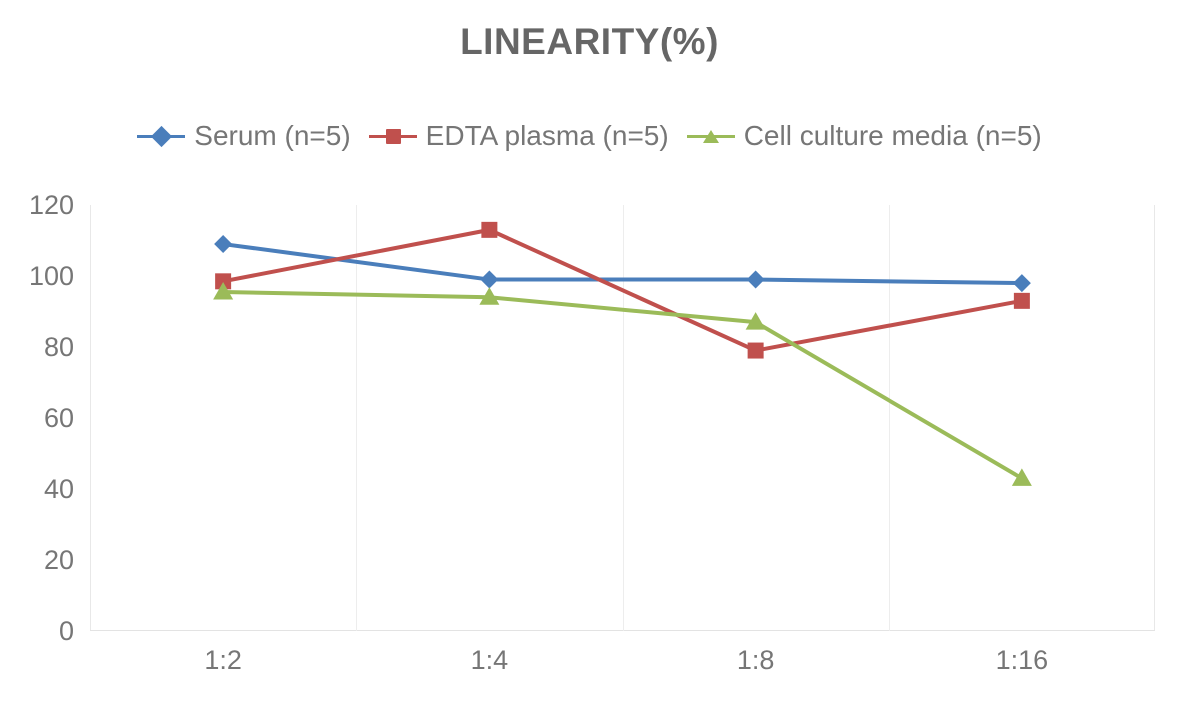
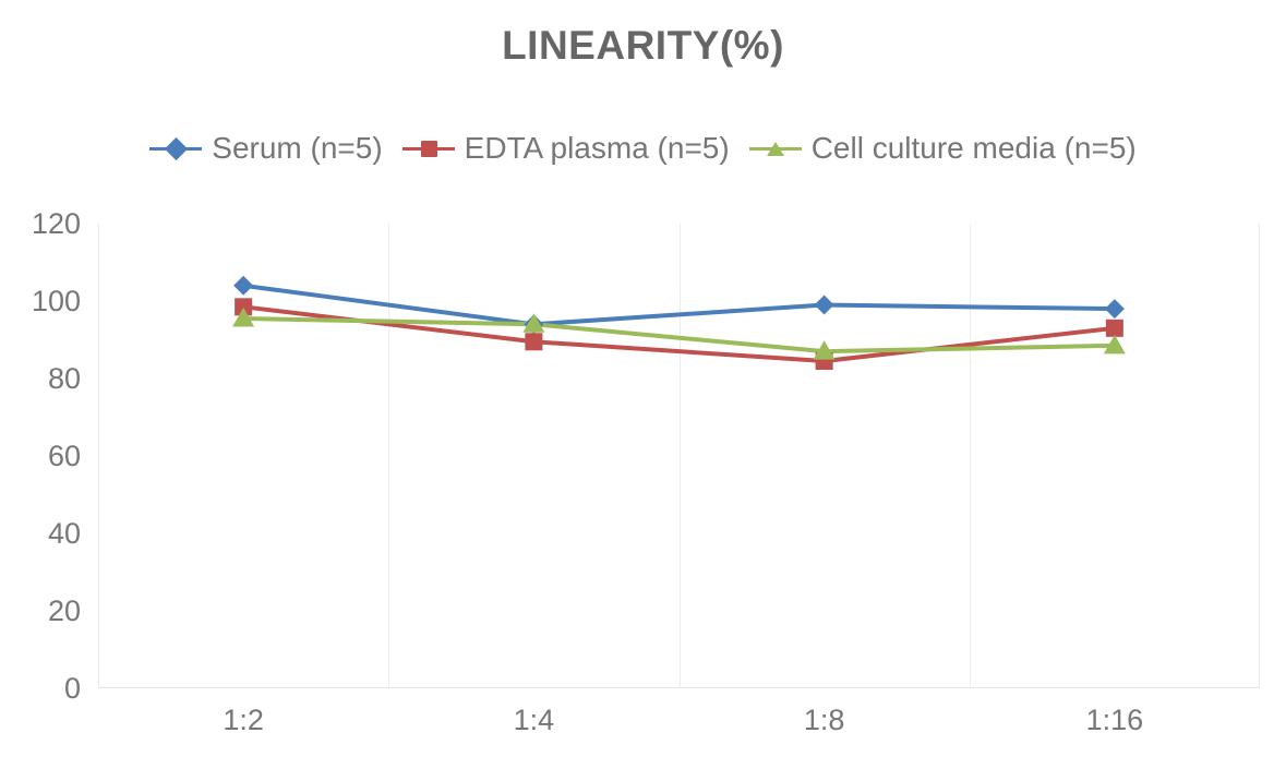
Serum (n=5)/1:2: 109 -> 104
Serum (n=5)/1:4: 99 -> 94
EDTA plasma (n=5)/1:4: 113 -> 90
EDTA plasma (n=5)/1:8: 79 -> 84
Cell culture media (n=5)/1:16: 43 -> 88
